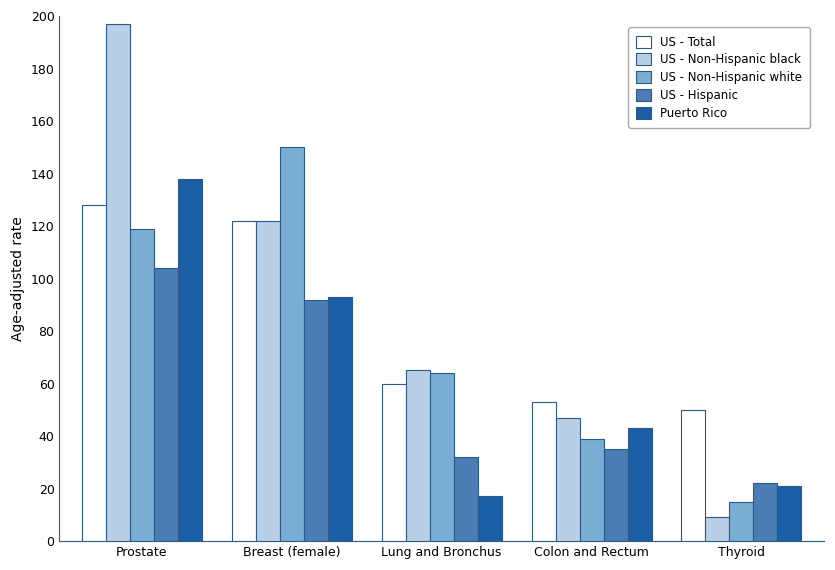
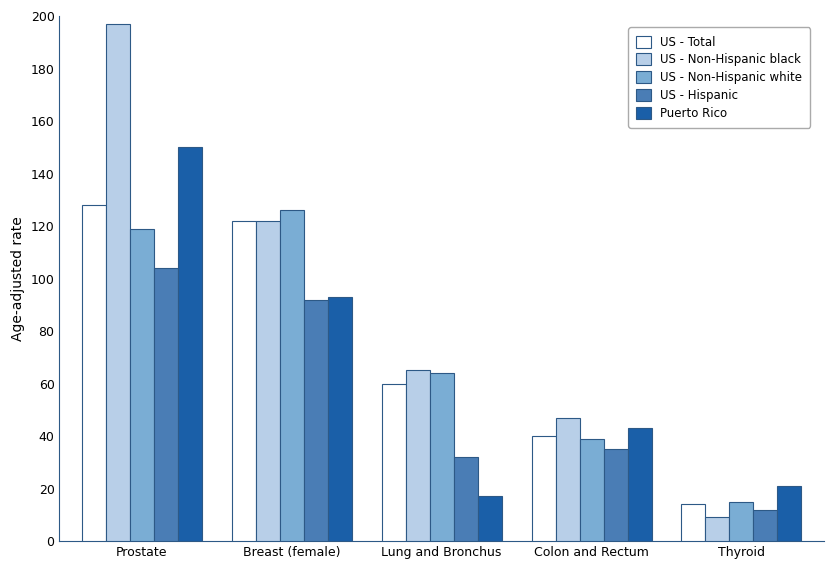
Puerto Rico/Prostate: 138 -> 150
US - Non-Hispanic white/Breast (female): 150 -> 126
US - Total/Colon and Rectum: 53 -> 40
US - Total/Thyroid: 50 -> 14
US - Hispanic/Thyroid: 22 -> 12
